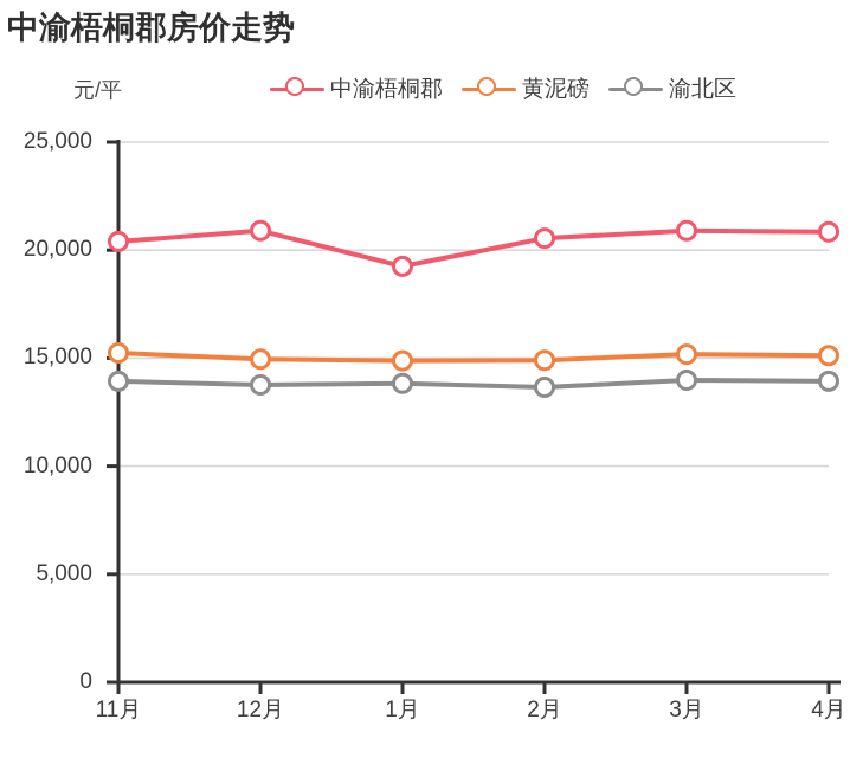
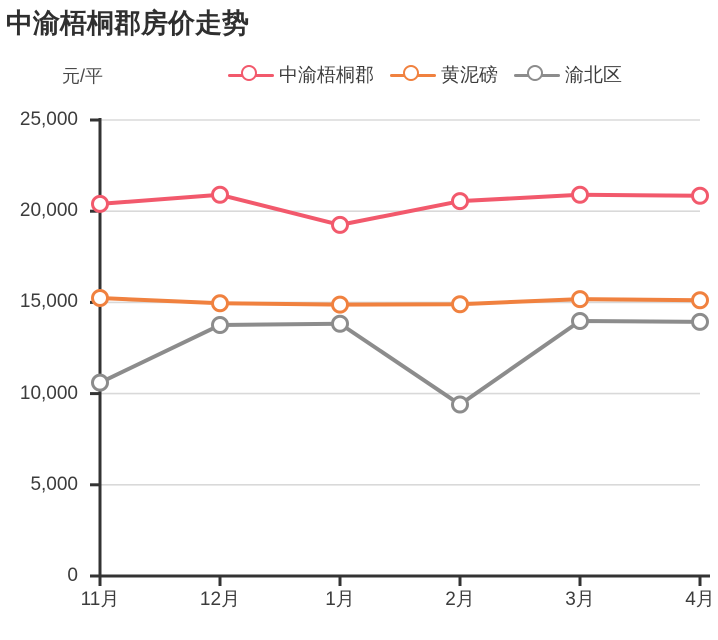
渝北区/11月: 13900 -> 10600
渝北区/2月: 13600 -> 9400
